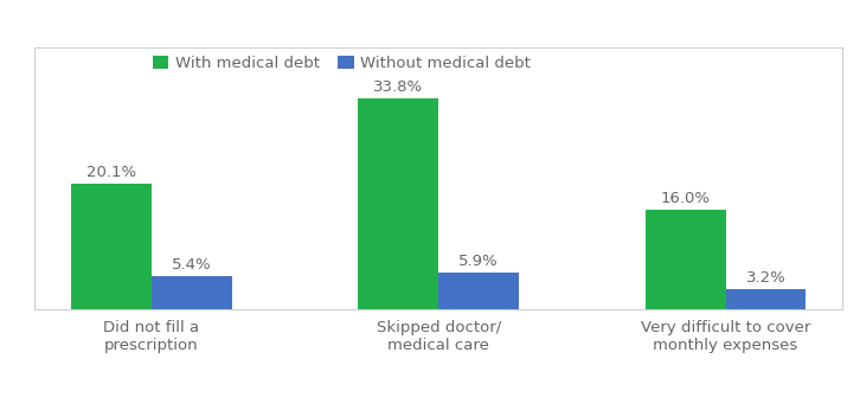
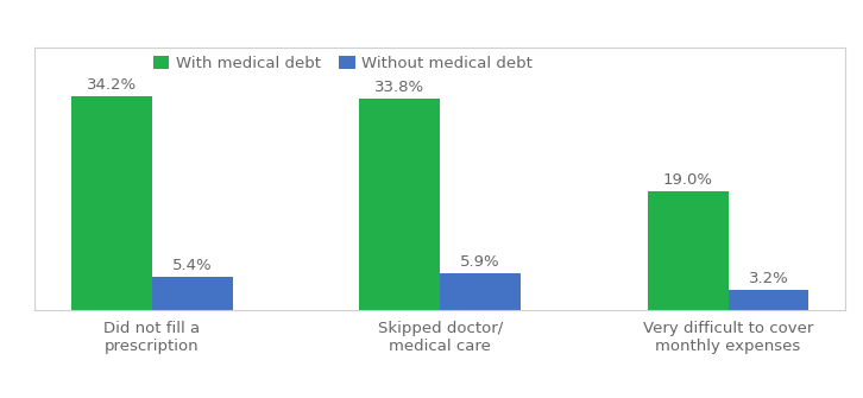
With medical debt/Did not fill a prescription: 20.1% -> 34.2%
With medical debt/Very difficult to cover monthly expenses: 16.0% -> 19.0%
